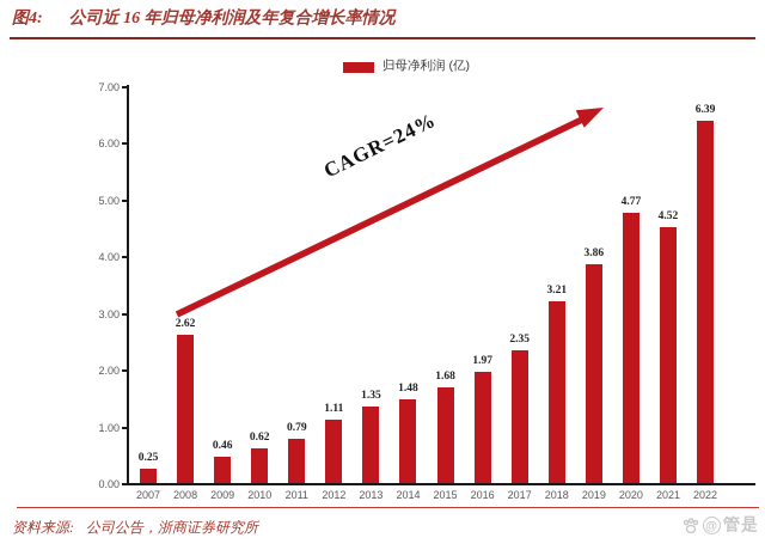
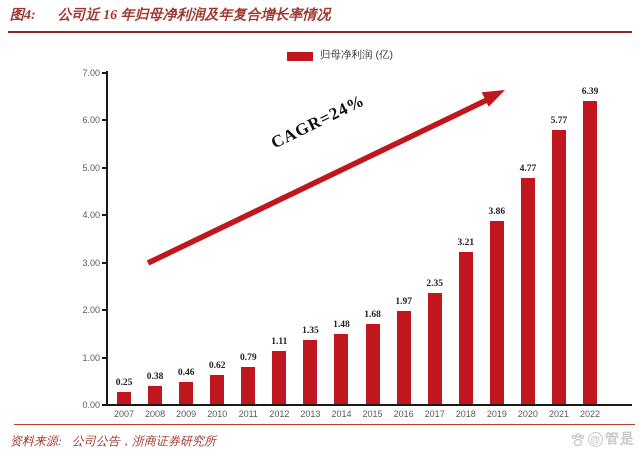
2008: 2.62 -> 0.38
2021: 4.52 -> 5.77
